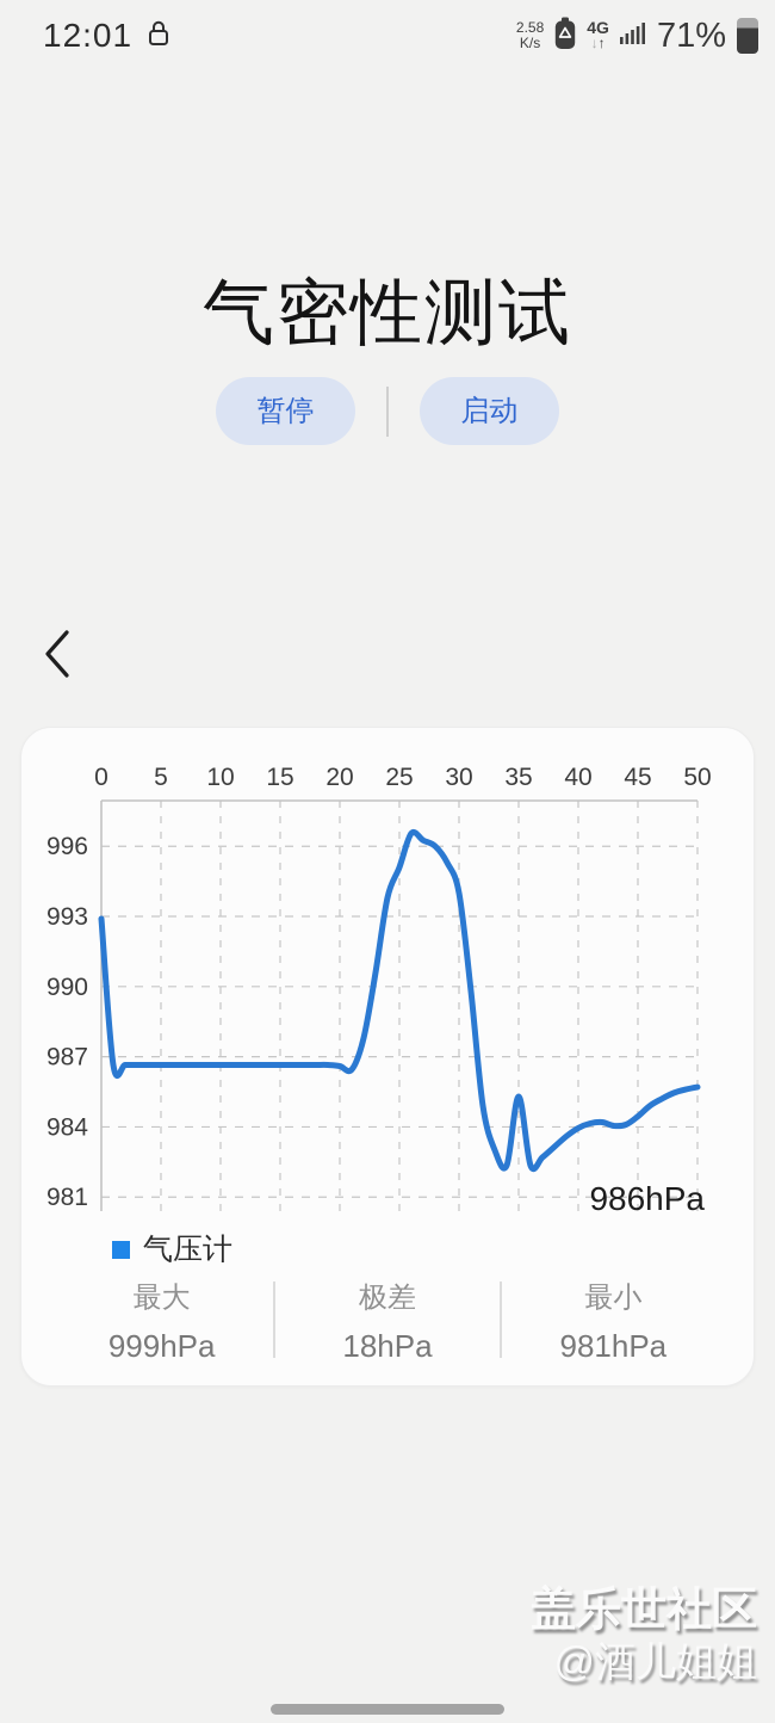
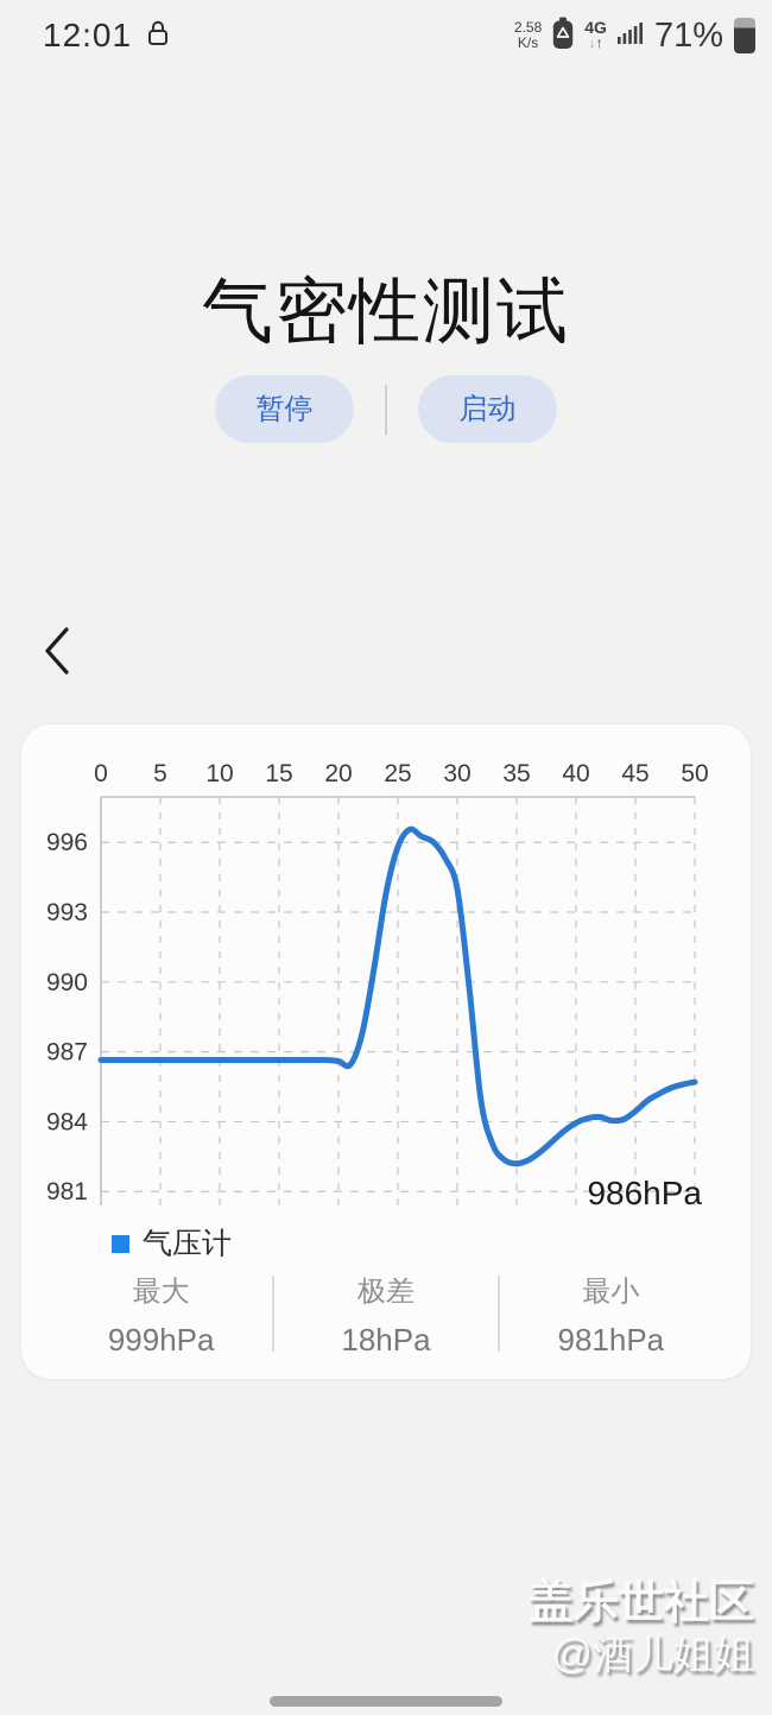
0: 992.9 -> 986.6
25: 995.1 -> 995.8
35: 985.3 -> 982.2
